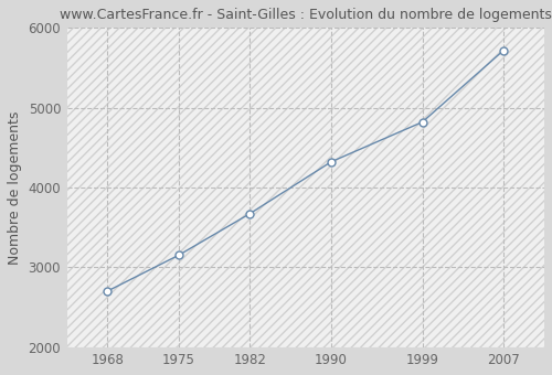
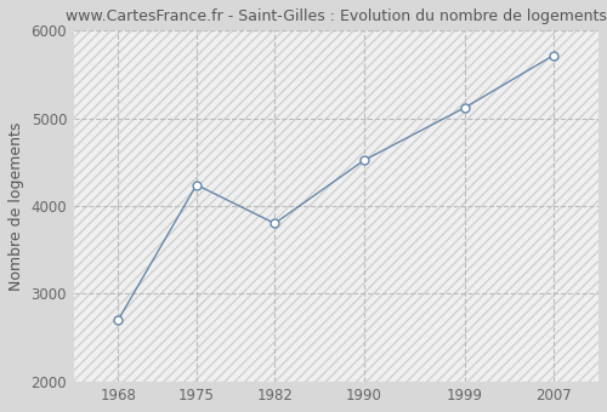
1975: 3150 -> 4240
1982: 3670 -> 3800
1990: 4320 -> 4520
1999: 4820 -> 5120
